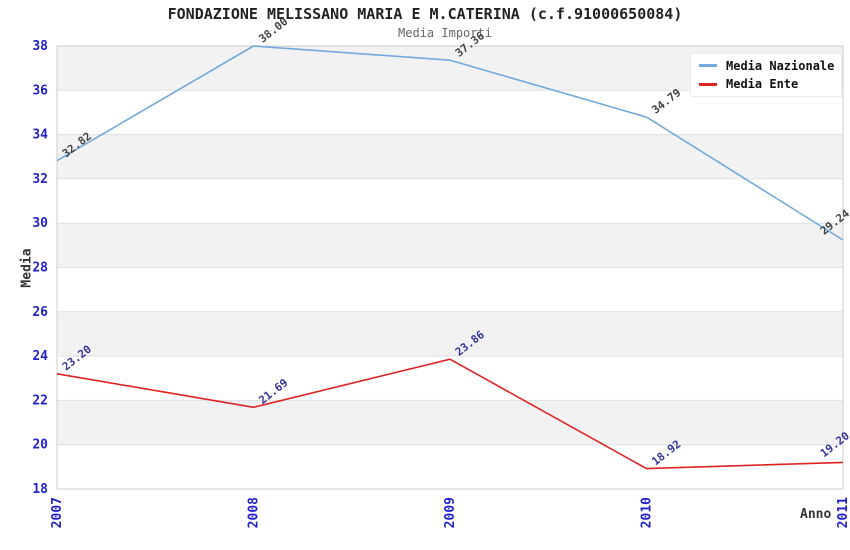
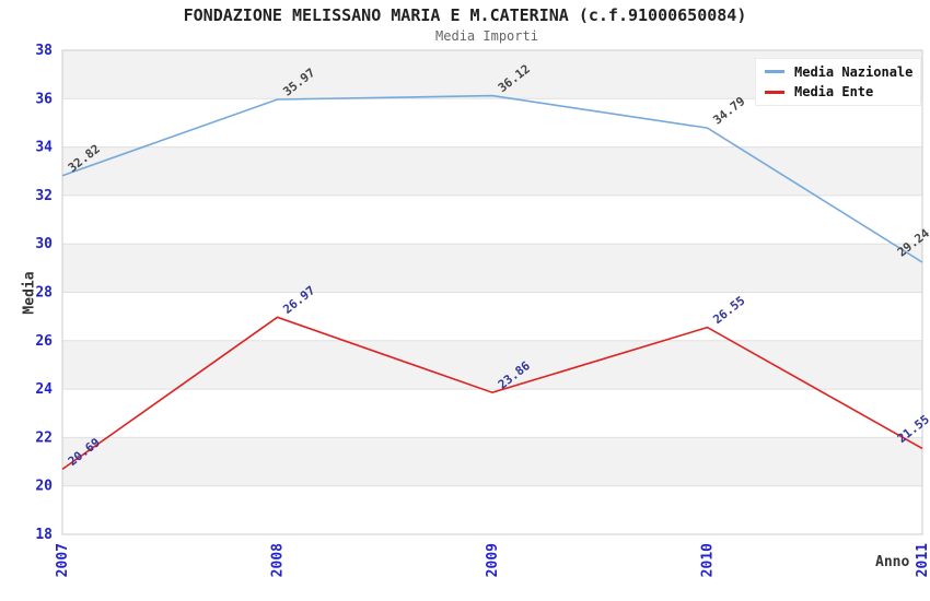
Media Ente/2007: 23.20 -> 20.69
Media Nazionale/2008: 38.00 -> 35.97
Media Ente/2008: 21.69 -> 26.97
Media Nazionale/2009: 37.36 -> 36.12
Media Ente/2010: 18.92 -> 26.55
Media Ente/2011: 19.20 -> 21.55
